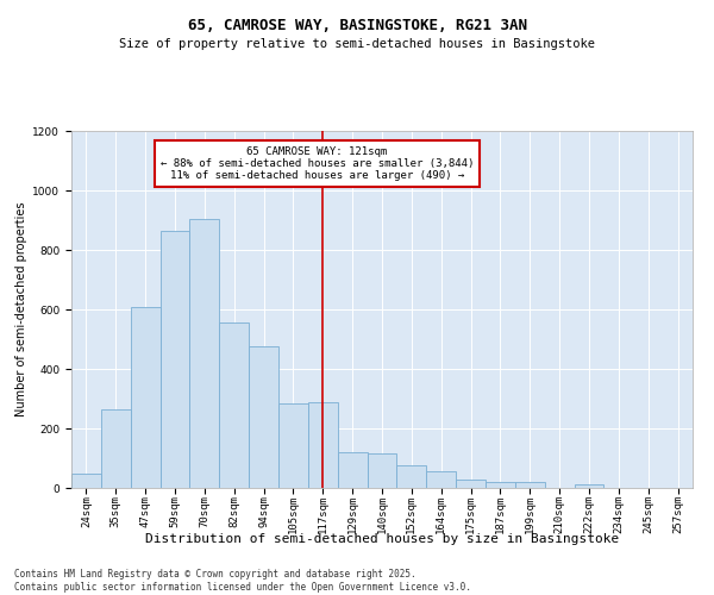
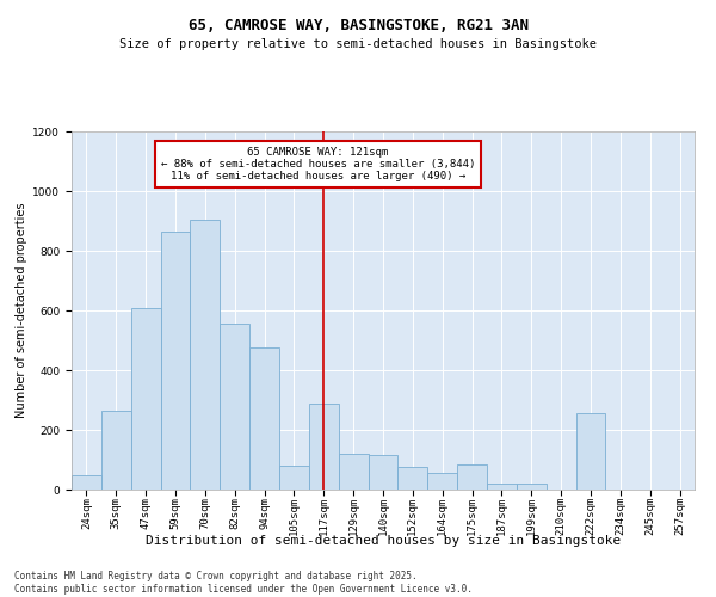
105sqm: 285 -> 80
175sqm: 28 -> 85
222sqm: 14 -> 255
